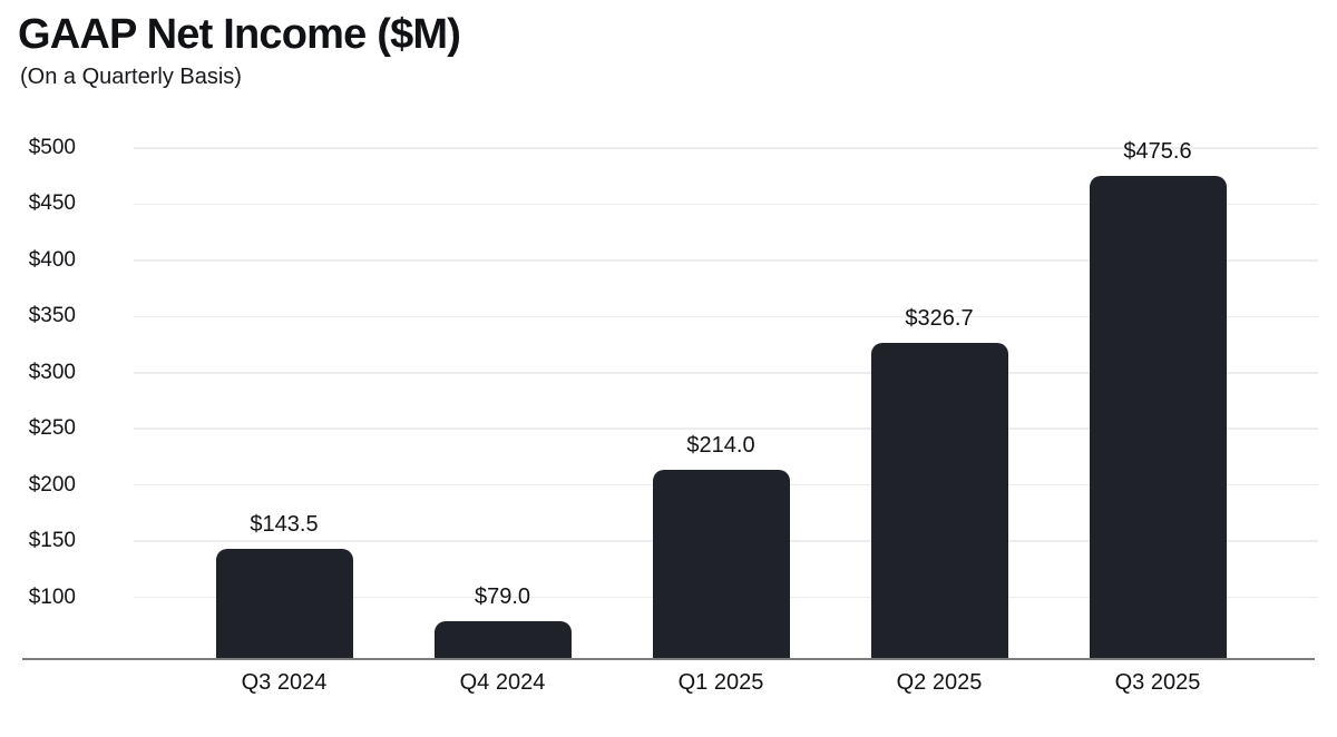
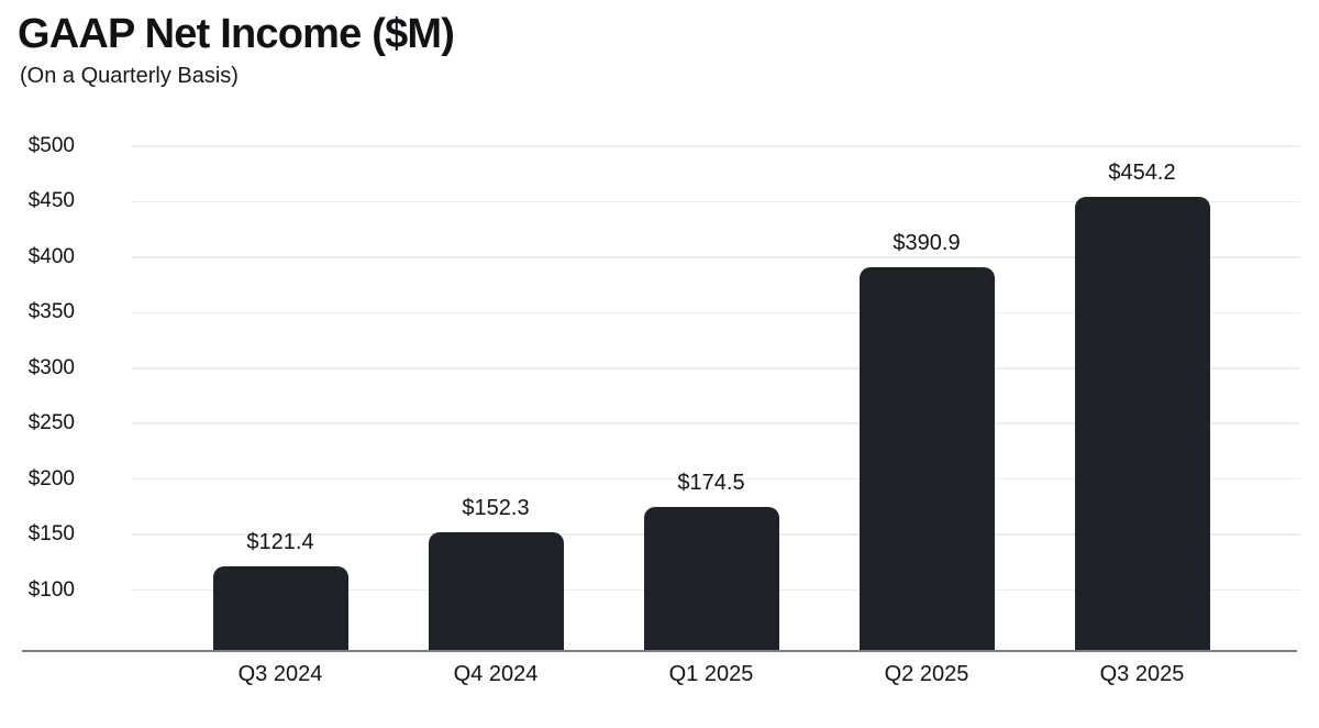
Q3 2024: $143.5 -> $121.4
Q4 2024: $79.0 -> $152.3
Q1 2025: $214.0 -> $174.5
Q2 2025: $326.7 -> $390.9
Q3 2025: $475.6 -> $454.2
